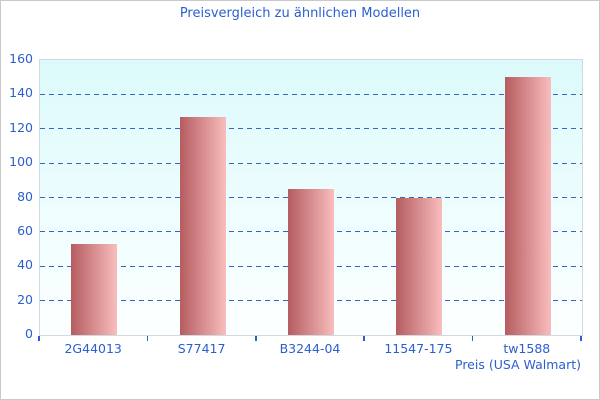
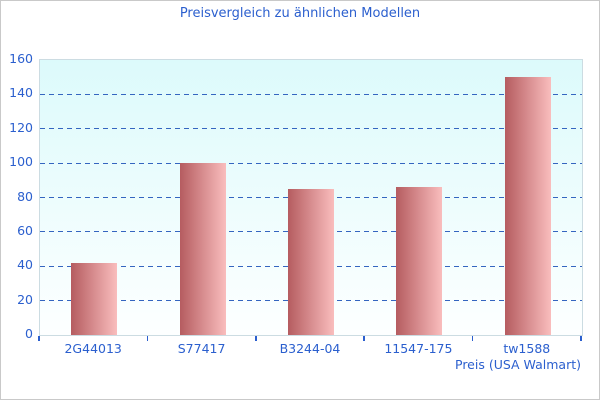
2G44013: 53 -> 42
S77417: 127 -> 100
11547-175: 80 -> 86
